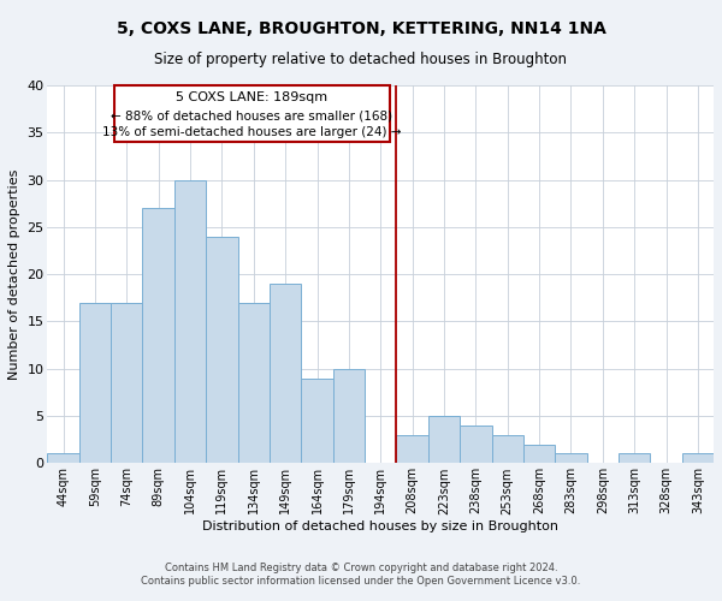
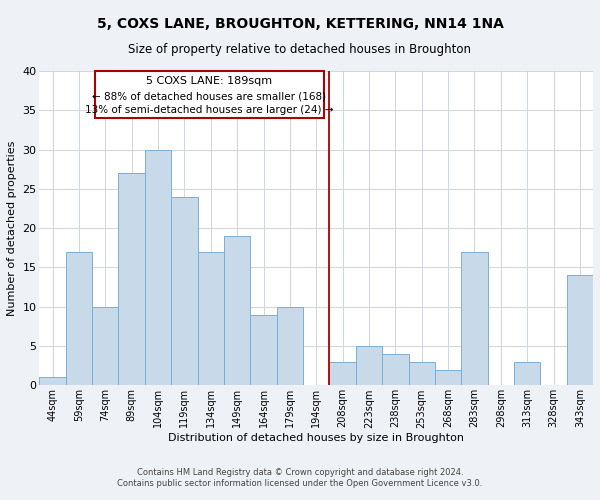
74sqm: 17 -> 10
283sqm: 1 -> 17
313sqm: 1 -> 3
343sqm: 1 -> 14
